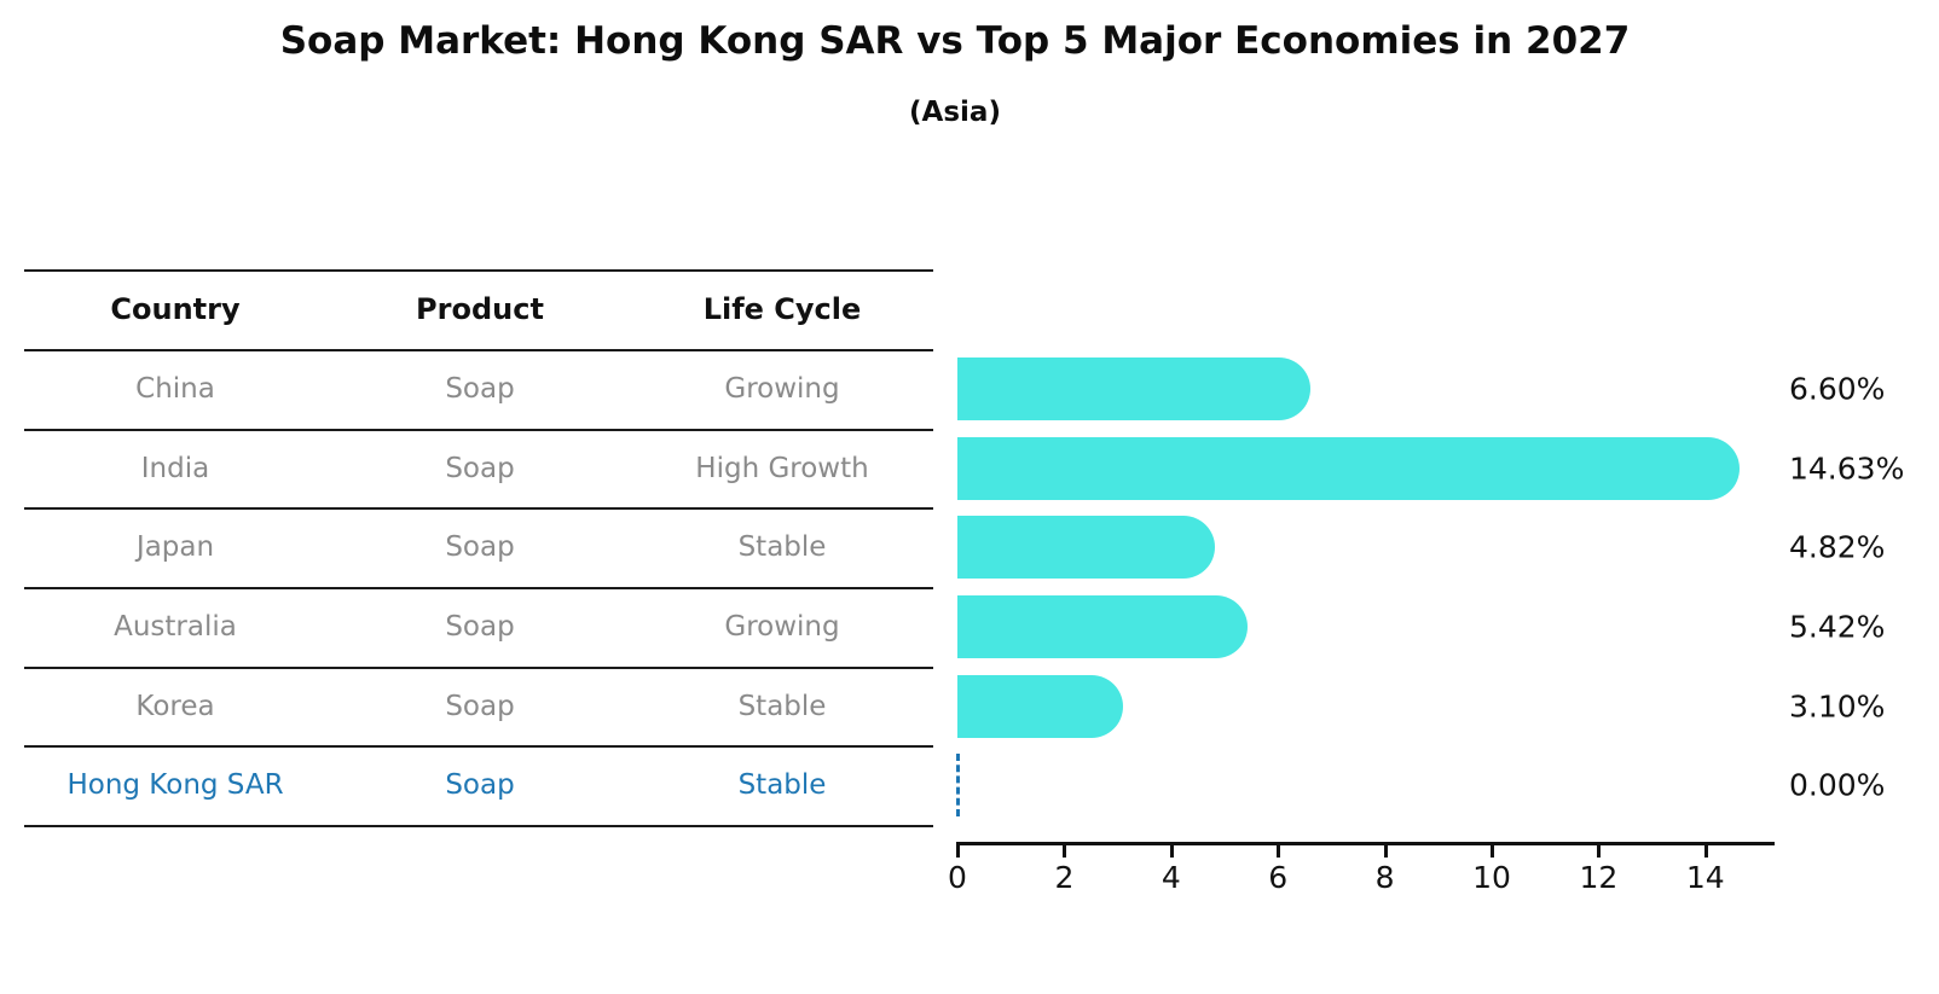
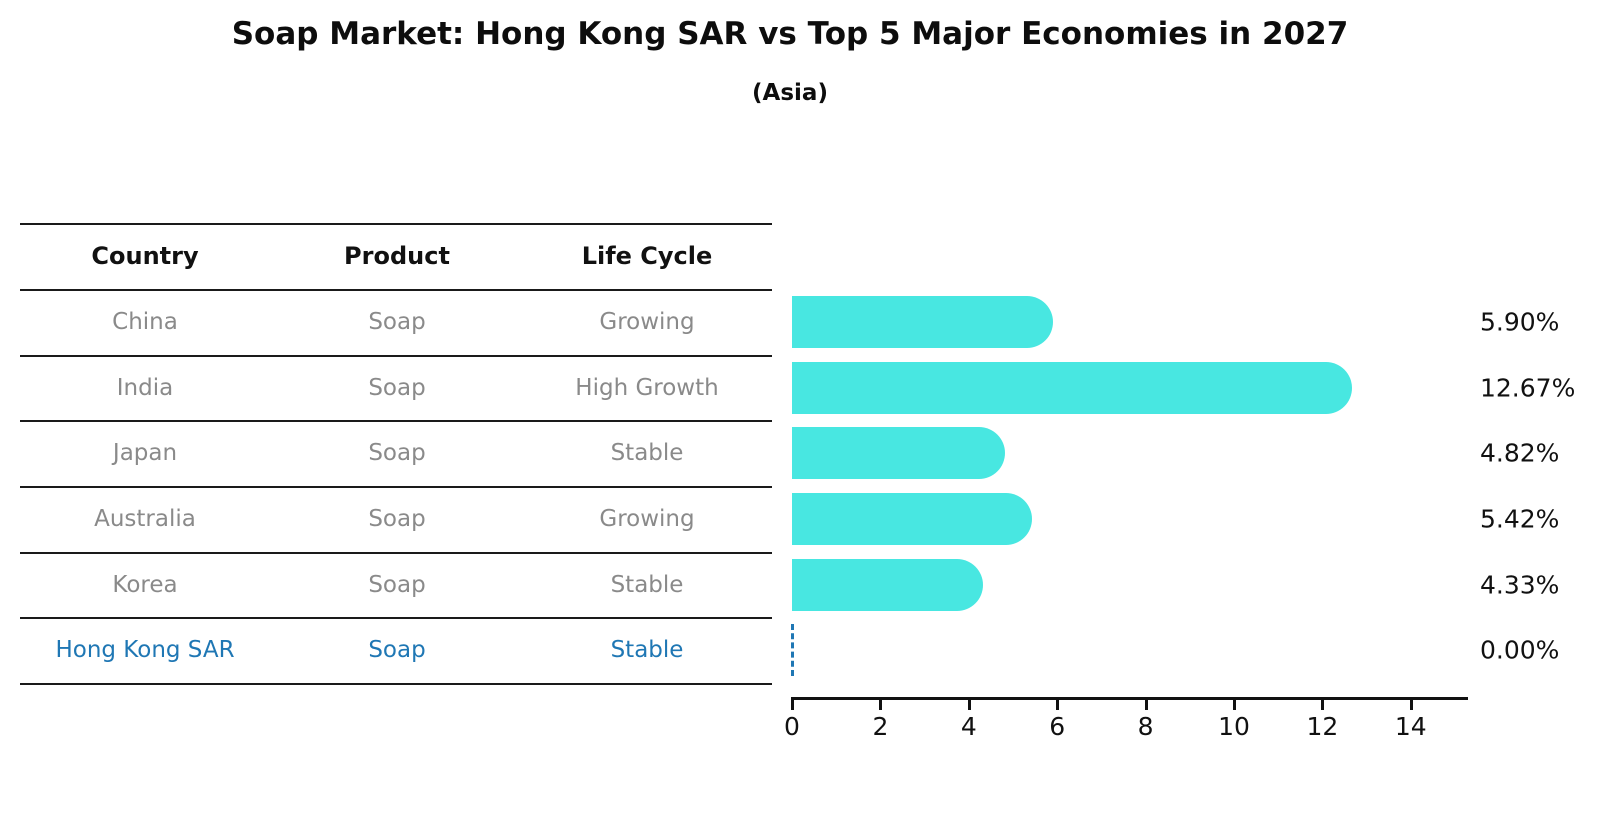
China: 6.60% -> 5.90%
India: 14.63% -> 12.67%
Korea: 3.10% -> 4.33%
